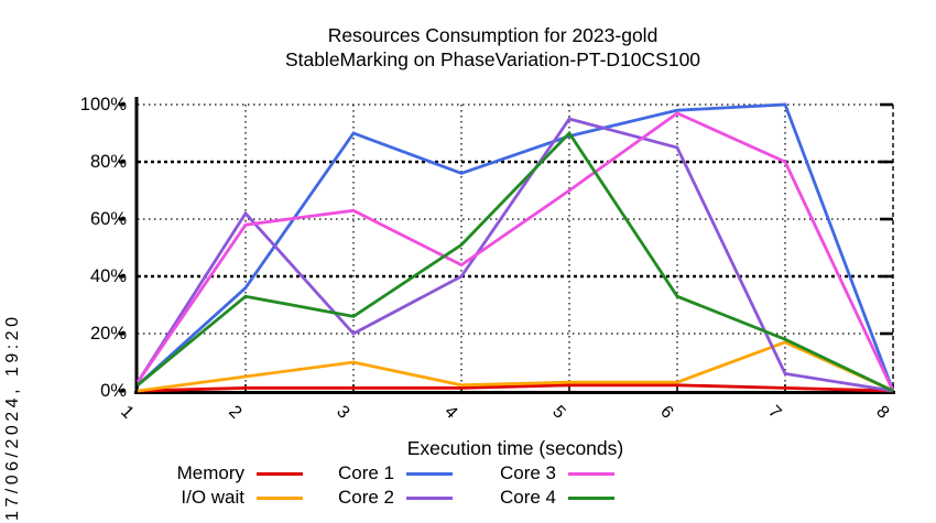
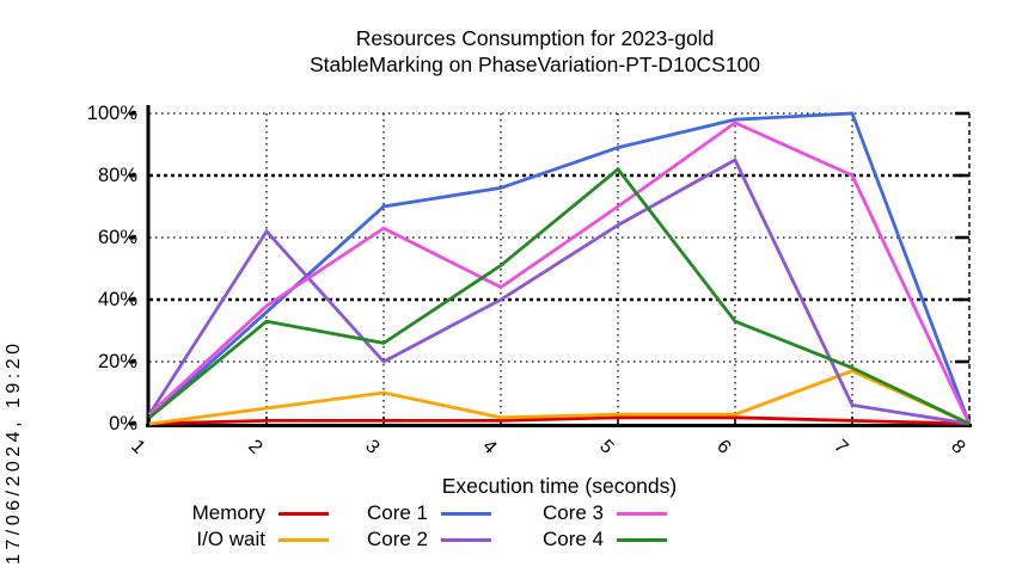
Core 3/2: 58% -> 38%
Core 1/3: 90% -> 70%
Core 2/5: 95% -> 64%
Core 4/5: 90% -> 82%
